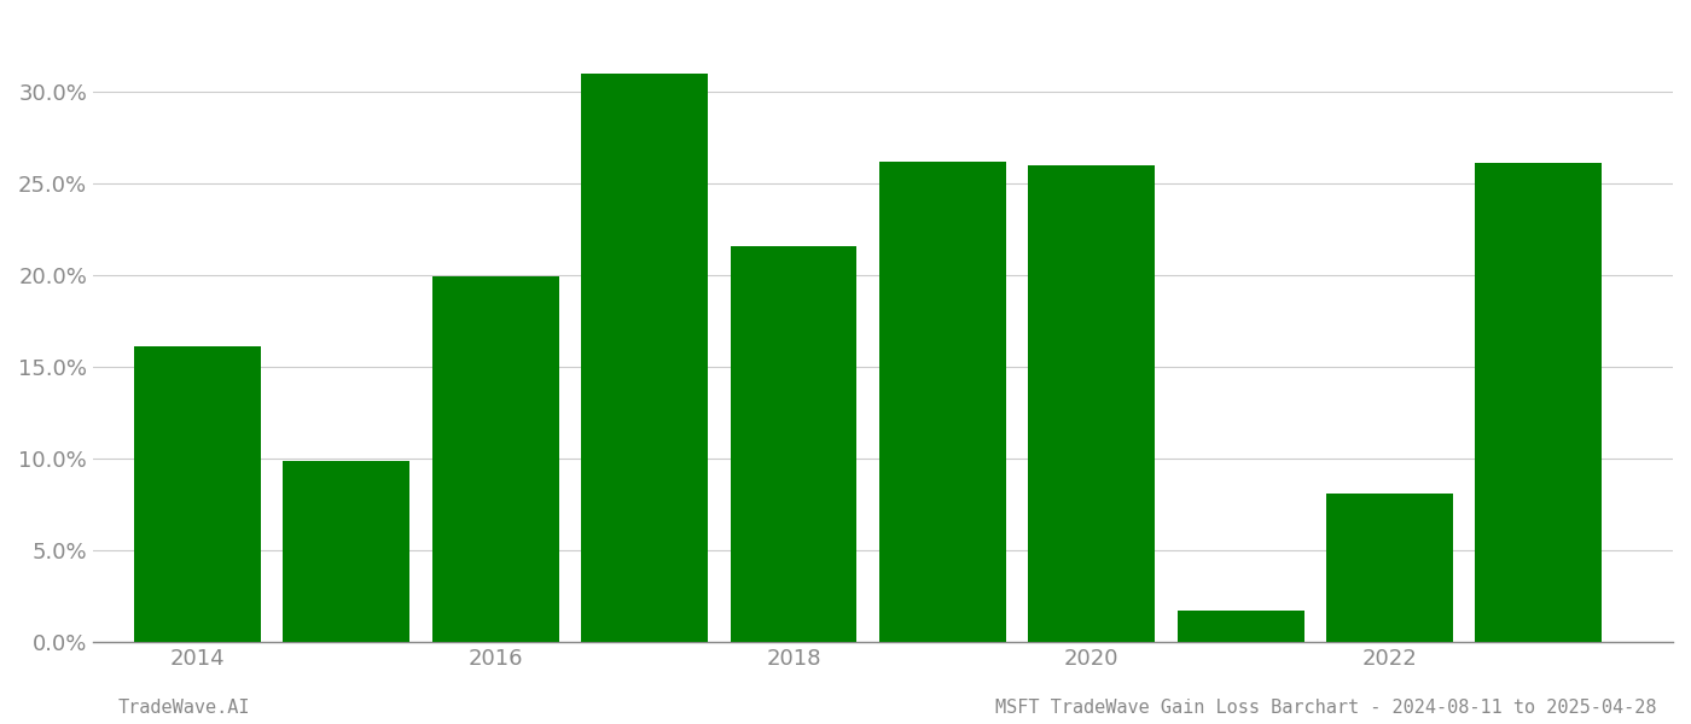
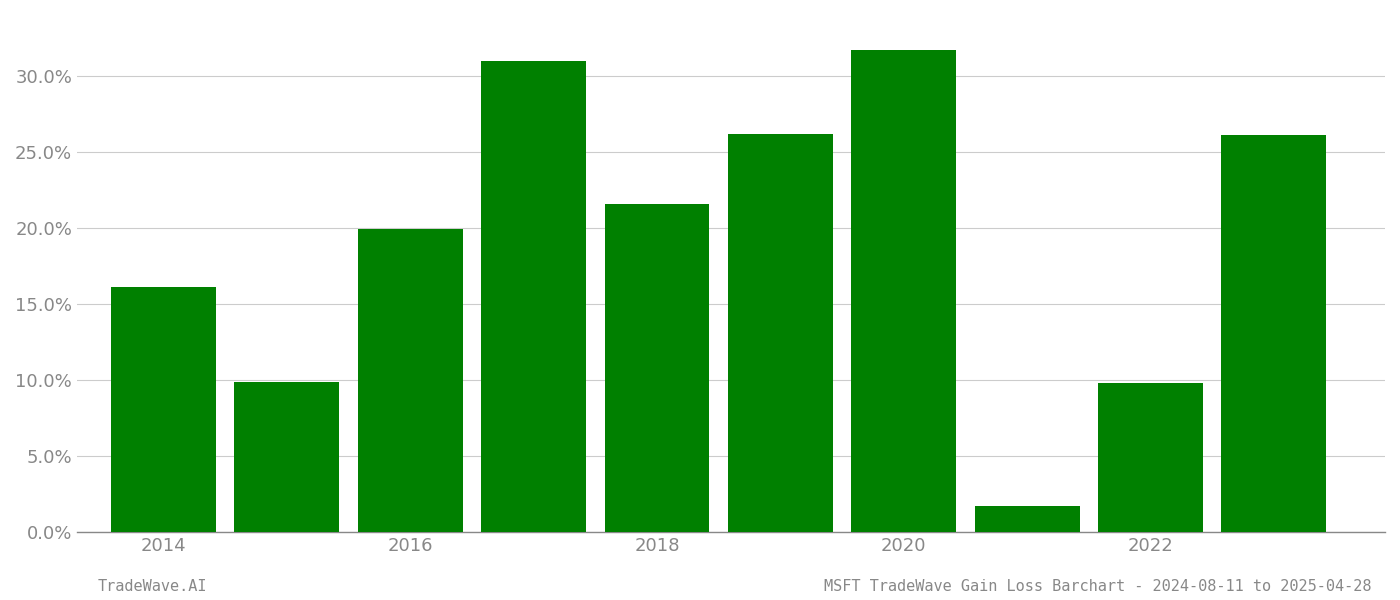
2020: 26.0% -> 31.7%
2022: 8.1% -> 9.8%
